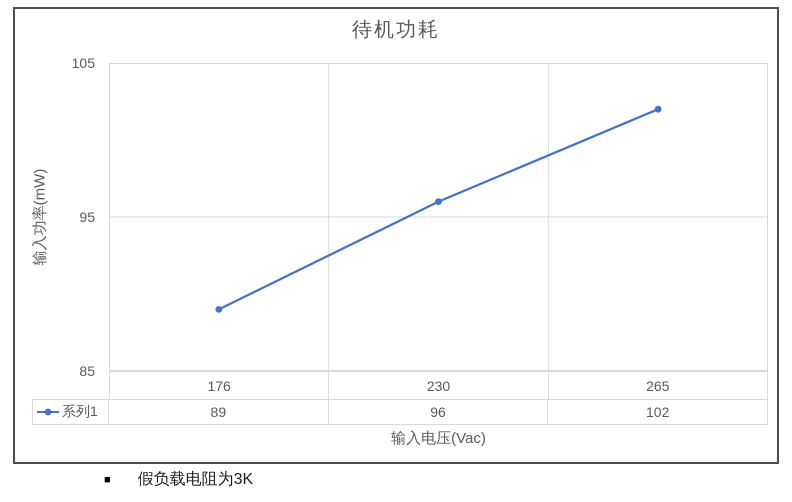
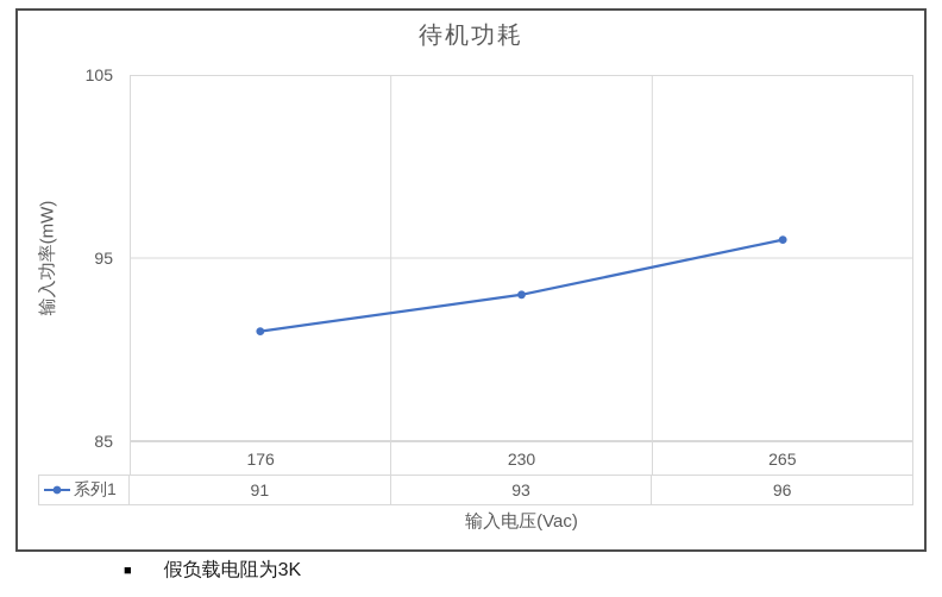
176: 89 -> 91
230: 96 -> 93
265: 102 -> 96
